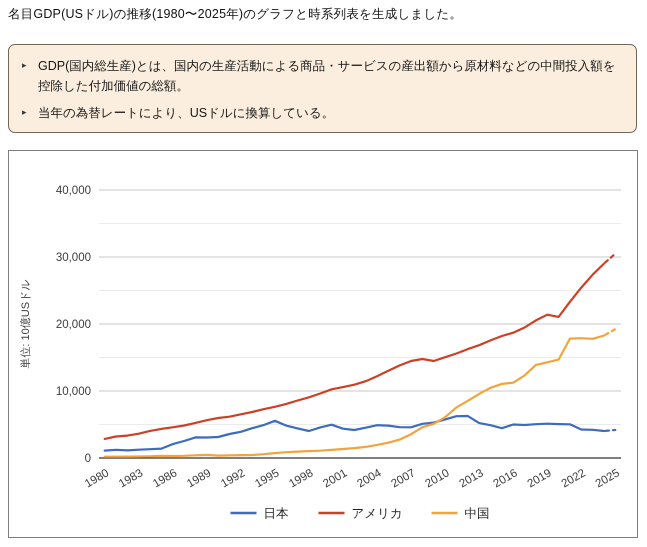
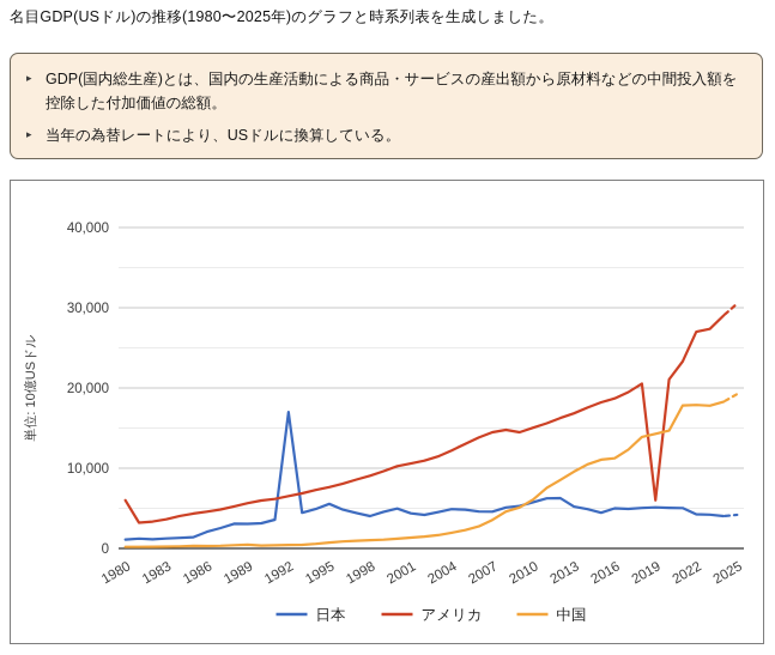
アメリカ/1980: 3000 -> 6000
日本/1992: 4000 -> 17000
アメリカ/2019: 21000 -> 6000
アメリカ/2022: 25000 -> 27000
